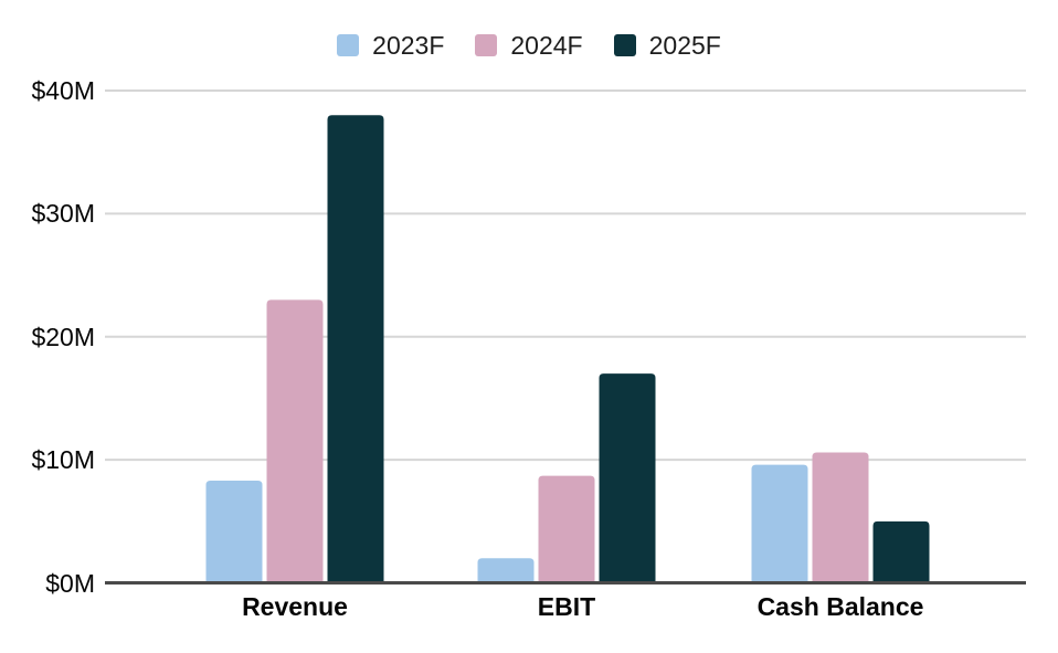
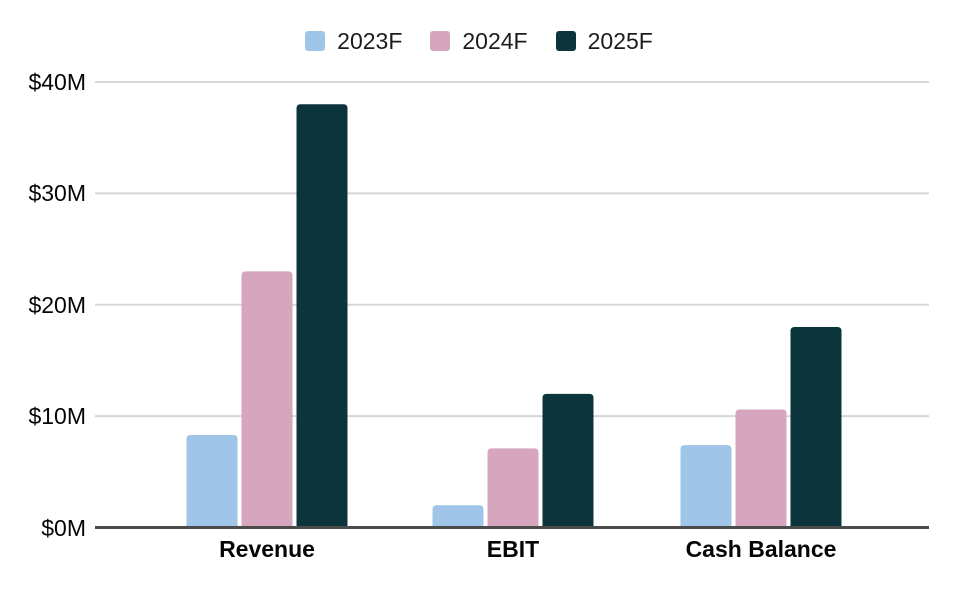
2024F/EBIT: $8.7M -> $7.1M
2025F/EBIT: $17M -> $12M
2023F/Cash Balance: $9.6M -> $7.4M
2025F/Cash Balance: $5M -> $18M
